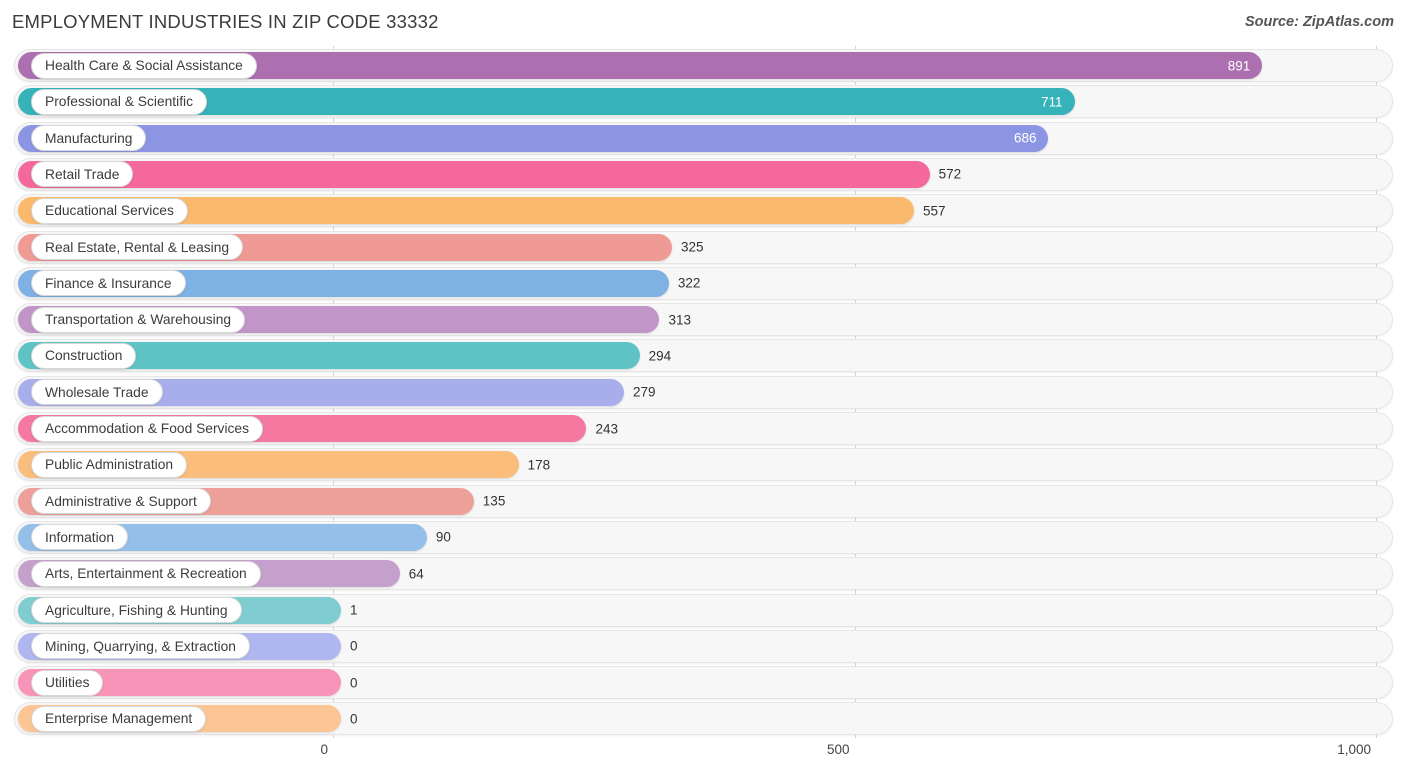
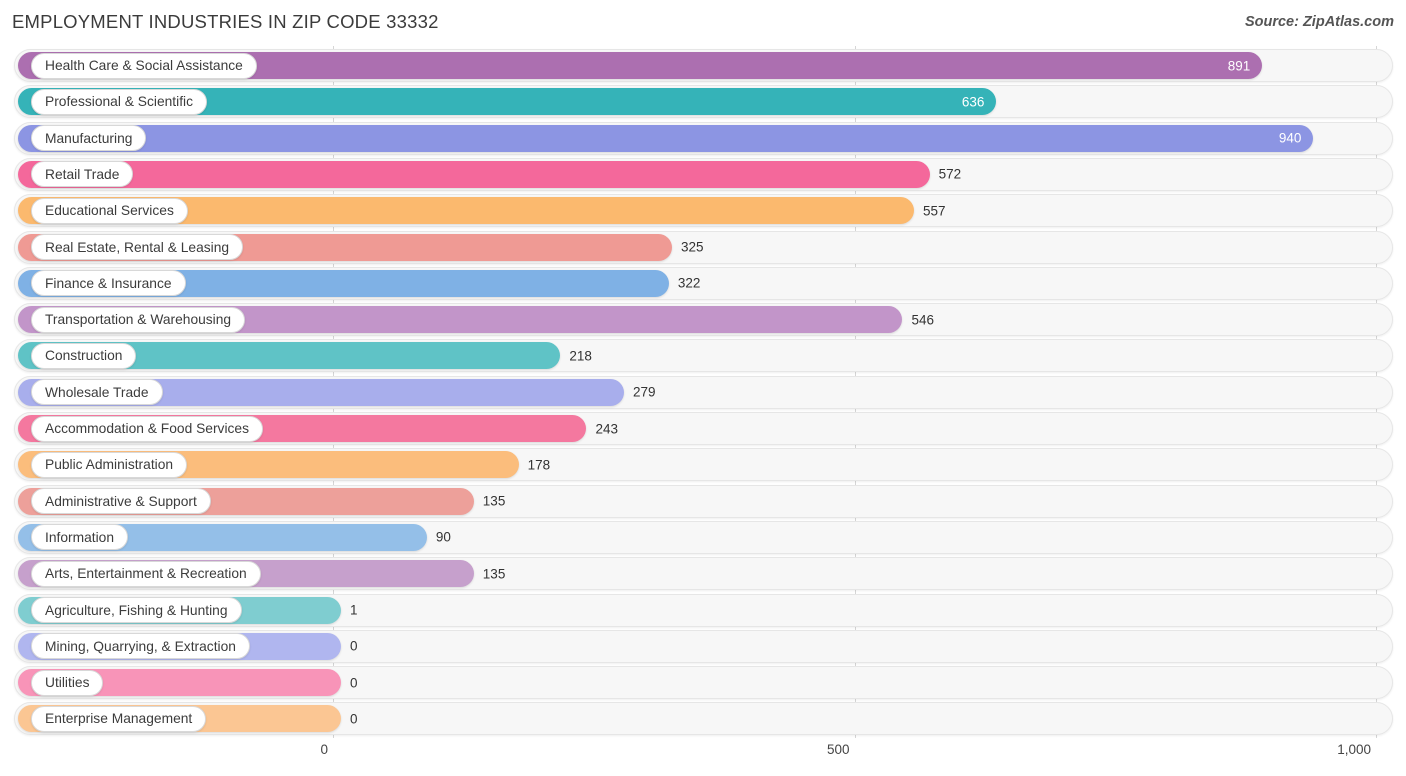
Professional & Scientific: 711 -> 636
Manufacturing: 686 -> 940
Transportation & Warehousing: 313 -> 546
Construction: 294 -> 218
Arts, Entertainment & Recreation: 64 -> 135
